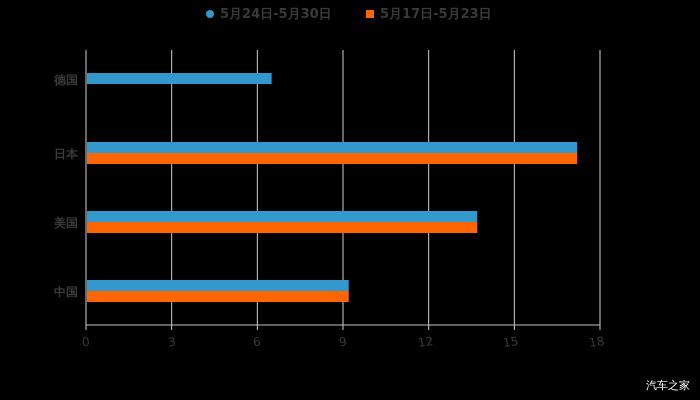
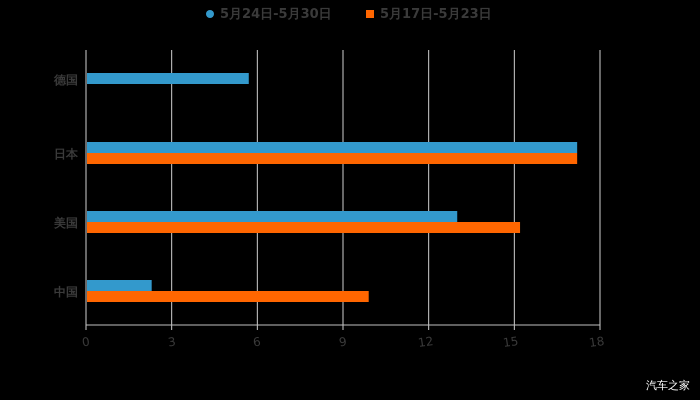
5月24日-5月30日/德国: 6.5 -> 5.7
5月24日-5月30日/美国: 13.7 -> 13.0
5月17日-5月23日/美国: 13.7 -> 15.2
5月24日-5月30日/中国: 9.2 -> 2.3
5月17日-5月23日/中国: 9.2 -> 9.9
